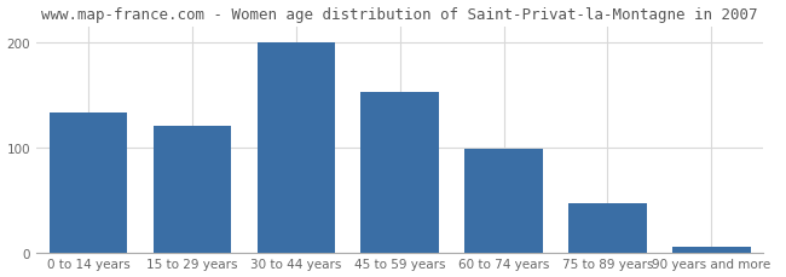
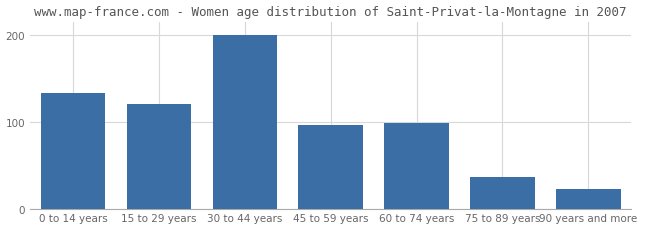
45 to 59 years: 152 -> 96
75 to 89 years: 47 -> 36
90 years and more: 5 -> 22
